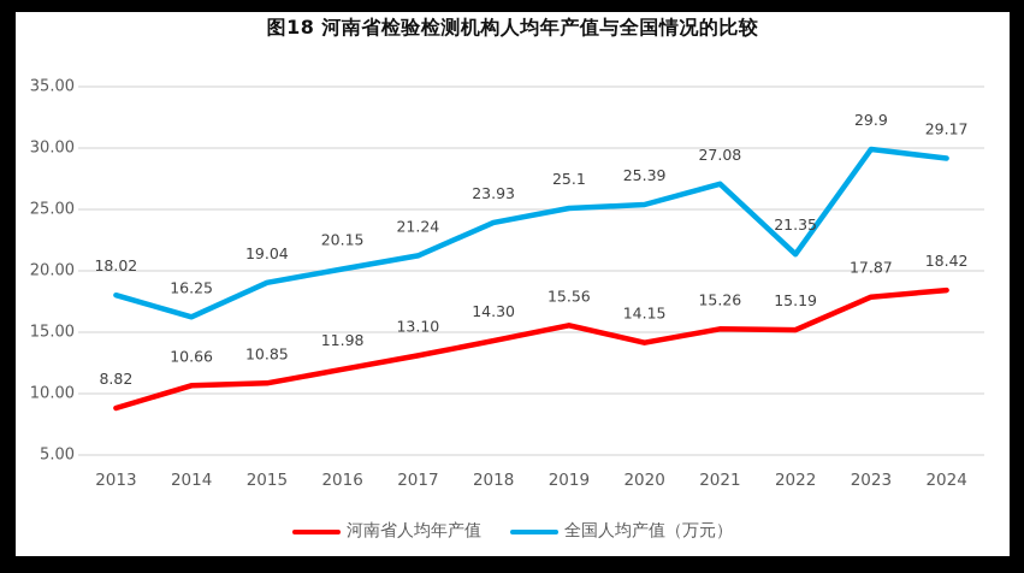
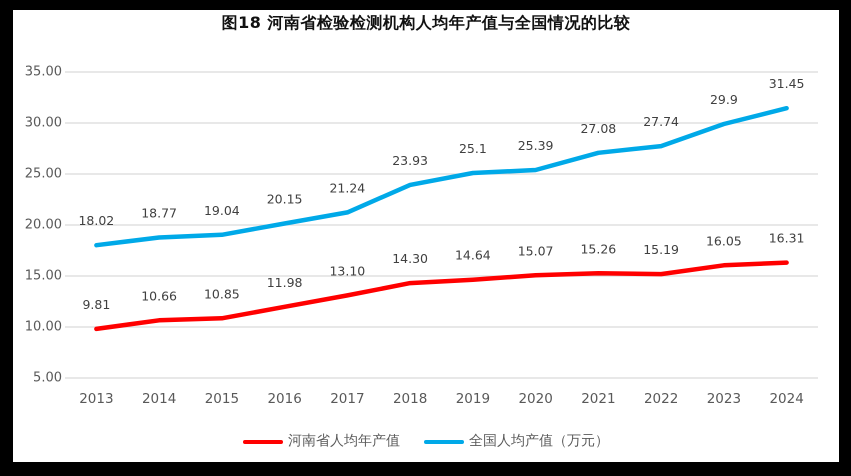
河南省人均年产值/2013: 8.82 -> 9.81
全国人均产值（万元）/2014: 16.25 -> 18.77
河南省人均年产值/2019: 15.56 -> 14.64
河南省人均年产值/2020: 14.15 -> 15.07
全国人均产值（万元）/2022: 21.35 -> 27.74
河南省人均年产值/2023: 17.87 -> 16.05
河南省人均年产值/2024: 18.42 -> 16.31
全国人均产值（万元）/2024: 29.17 -> 31.45
